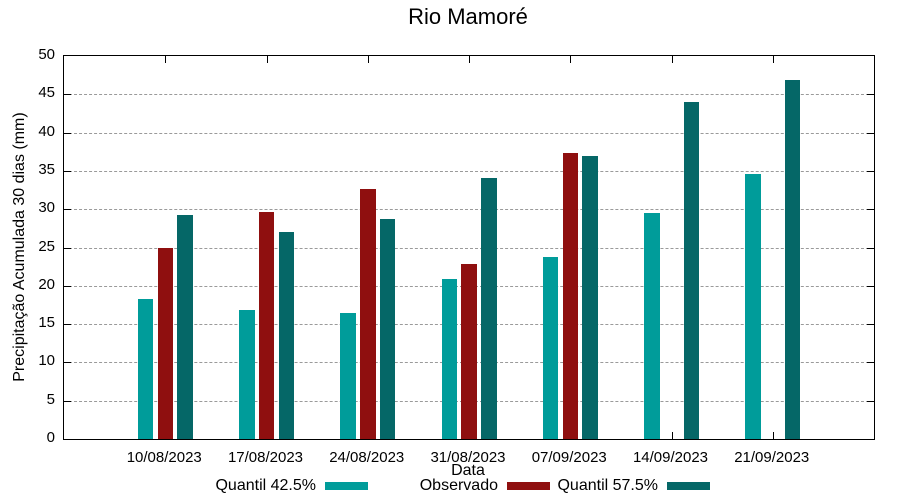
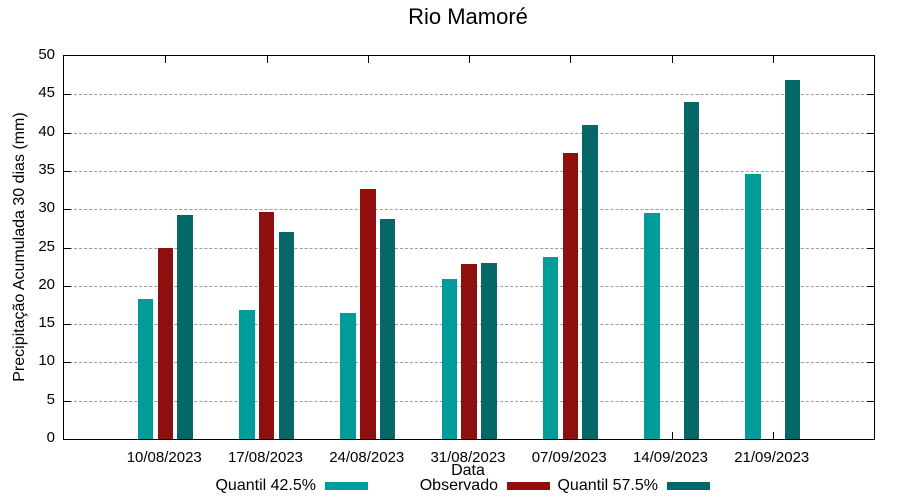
Quantil 57.5%/31/08/2023: 34 -> 23
Quantil 57.5%/07/09/2023: 37 -> 41
